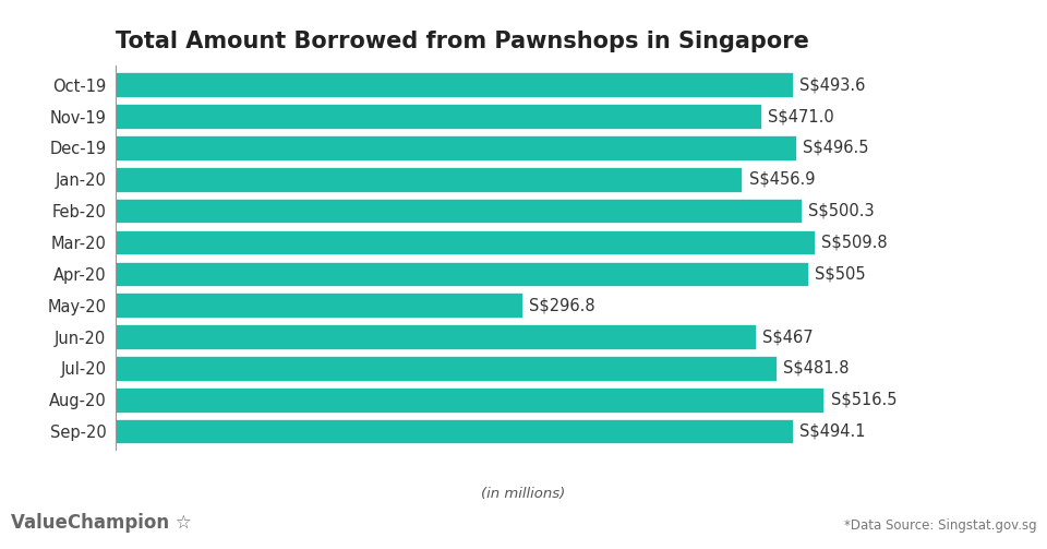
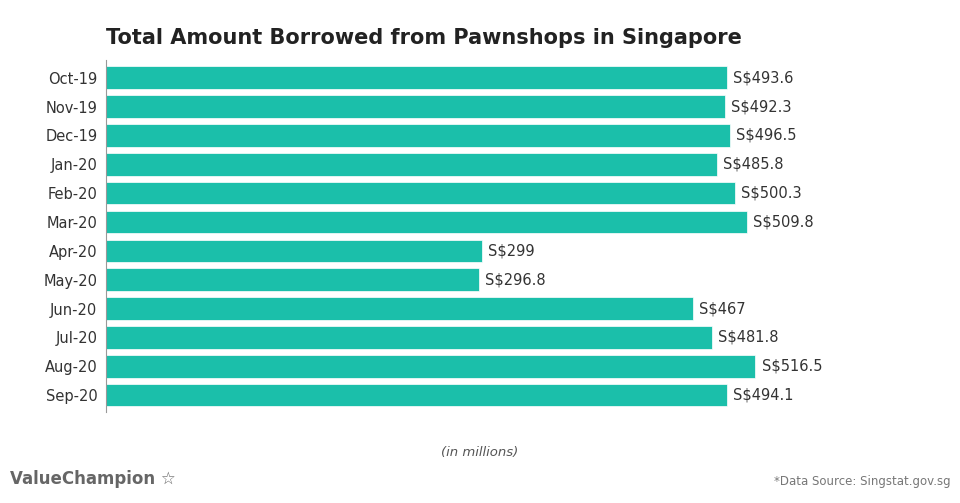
Nov-19: S$471.0 -> S$492.3
Jan-20: S$456.9 -> S$485.8
Apr-20: S$505 -> S$299
